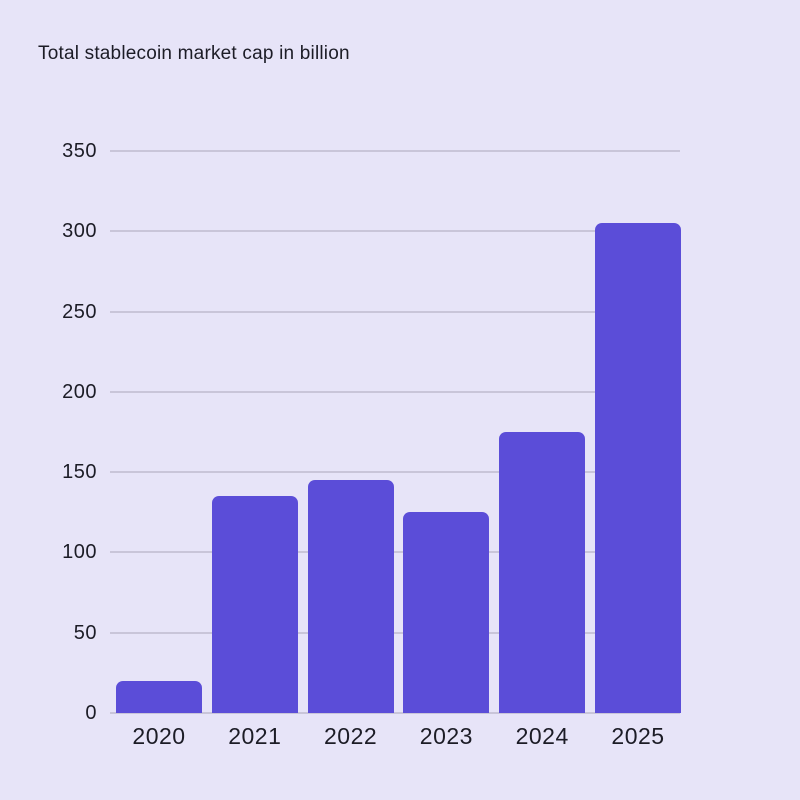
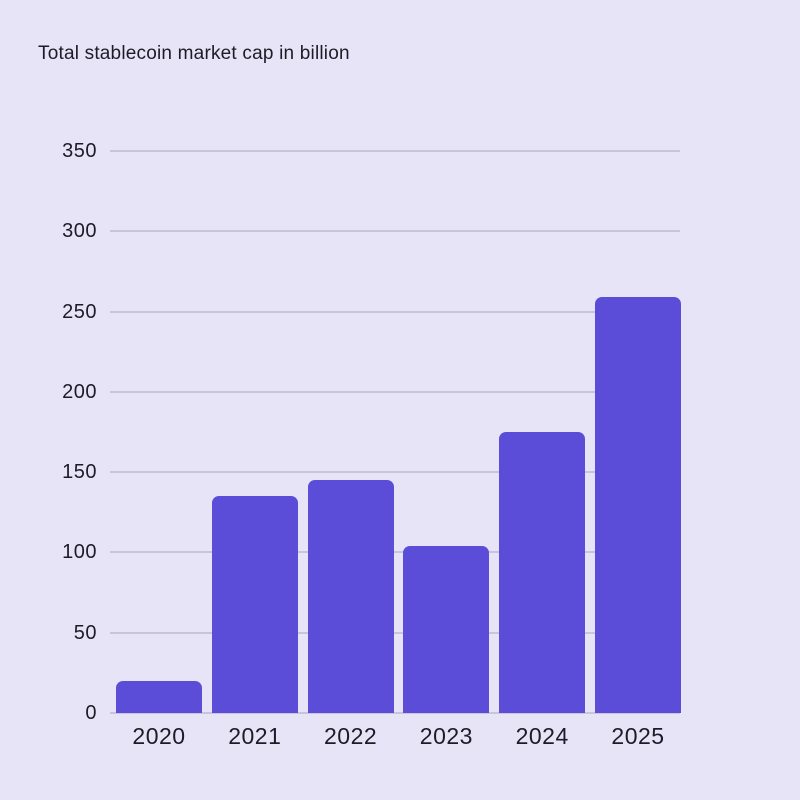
2023: 125 -> 104
2025: 305 -> 259
